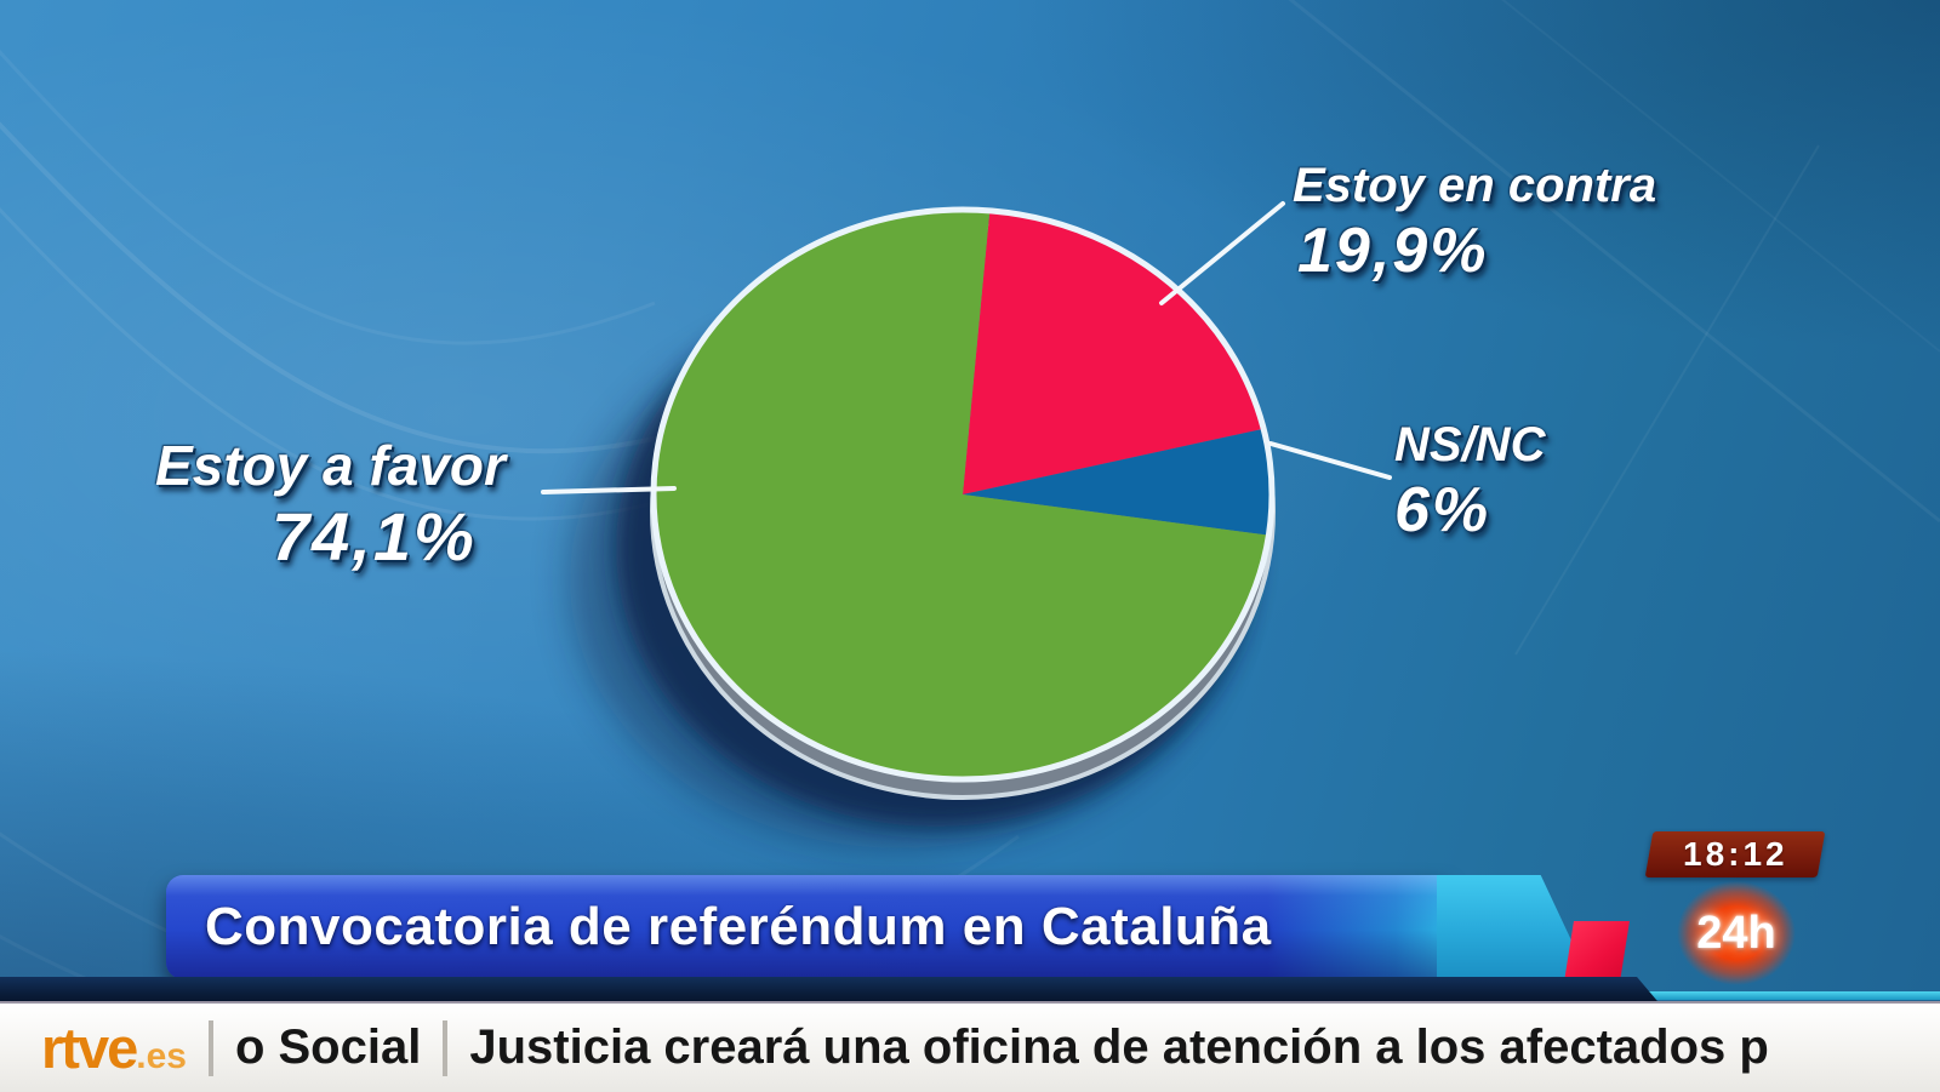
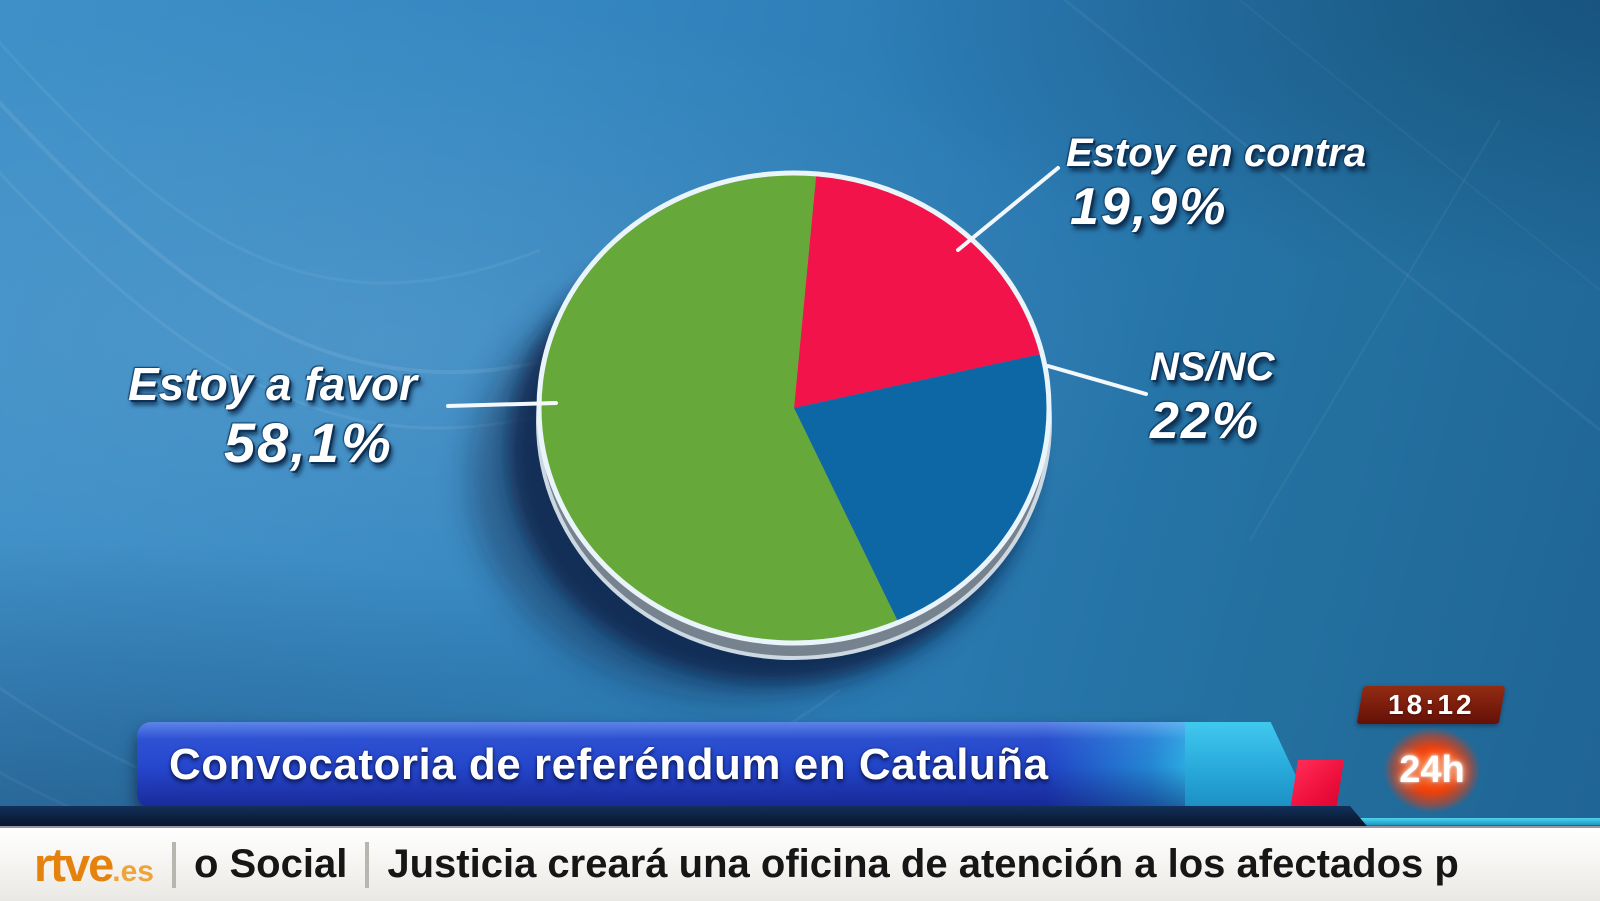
NS/NC: 6% -> 22%
Estoy a favor: 74,1% -> 58,1%
